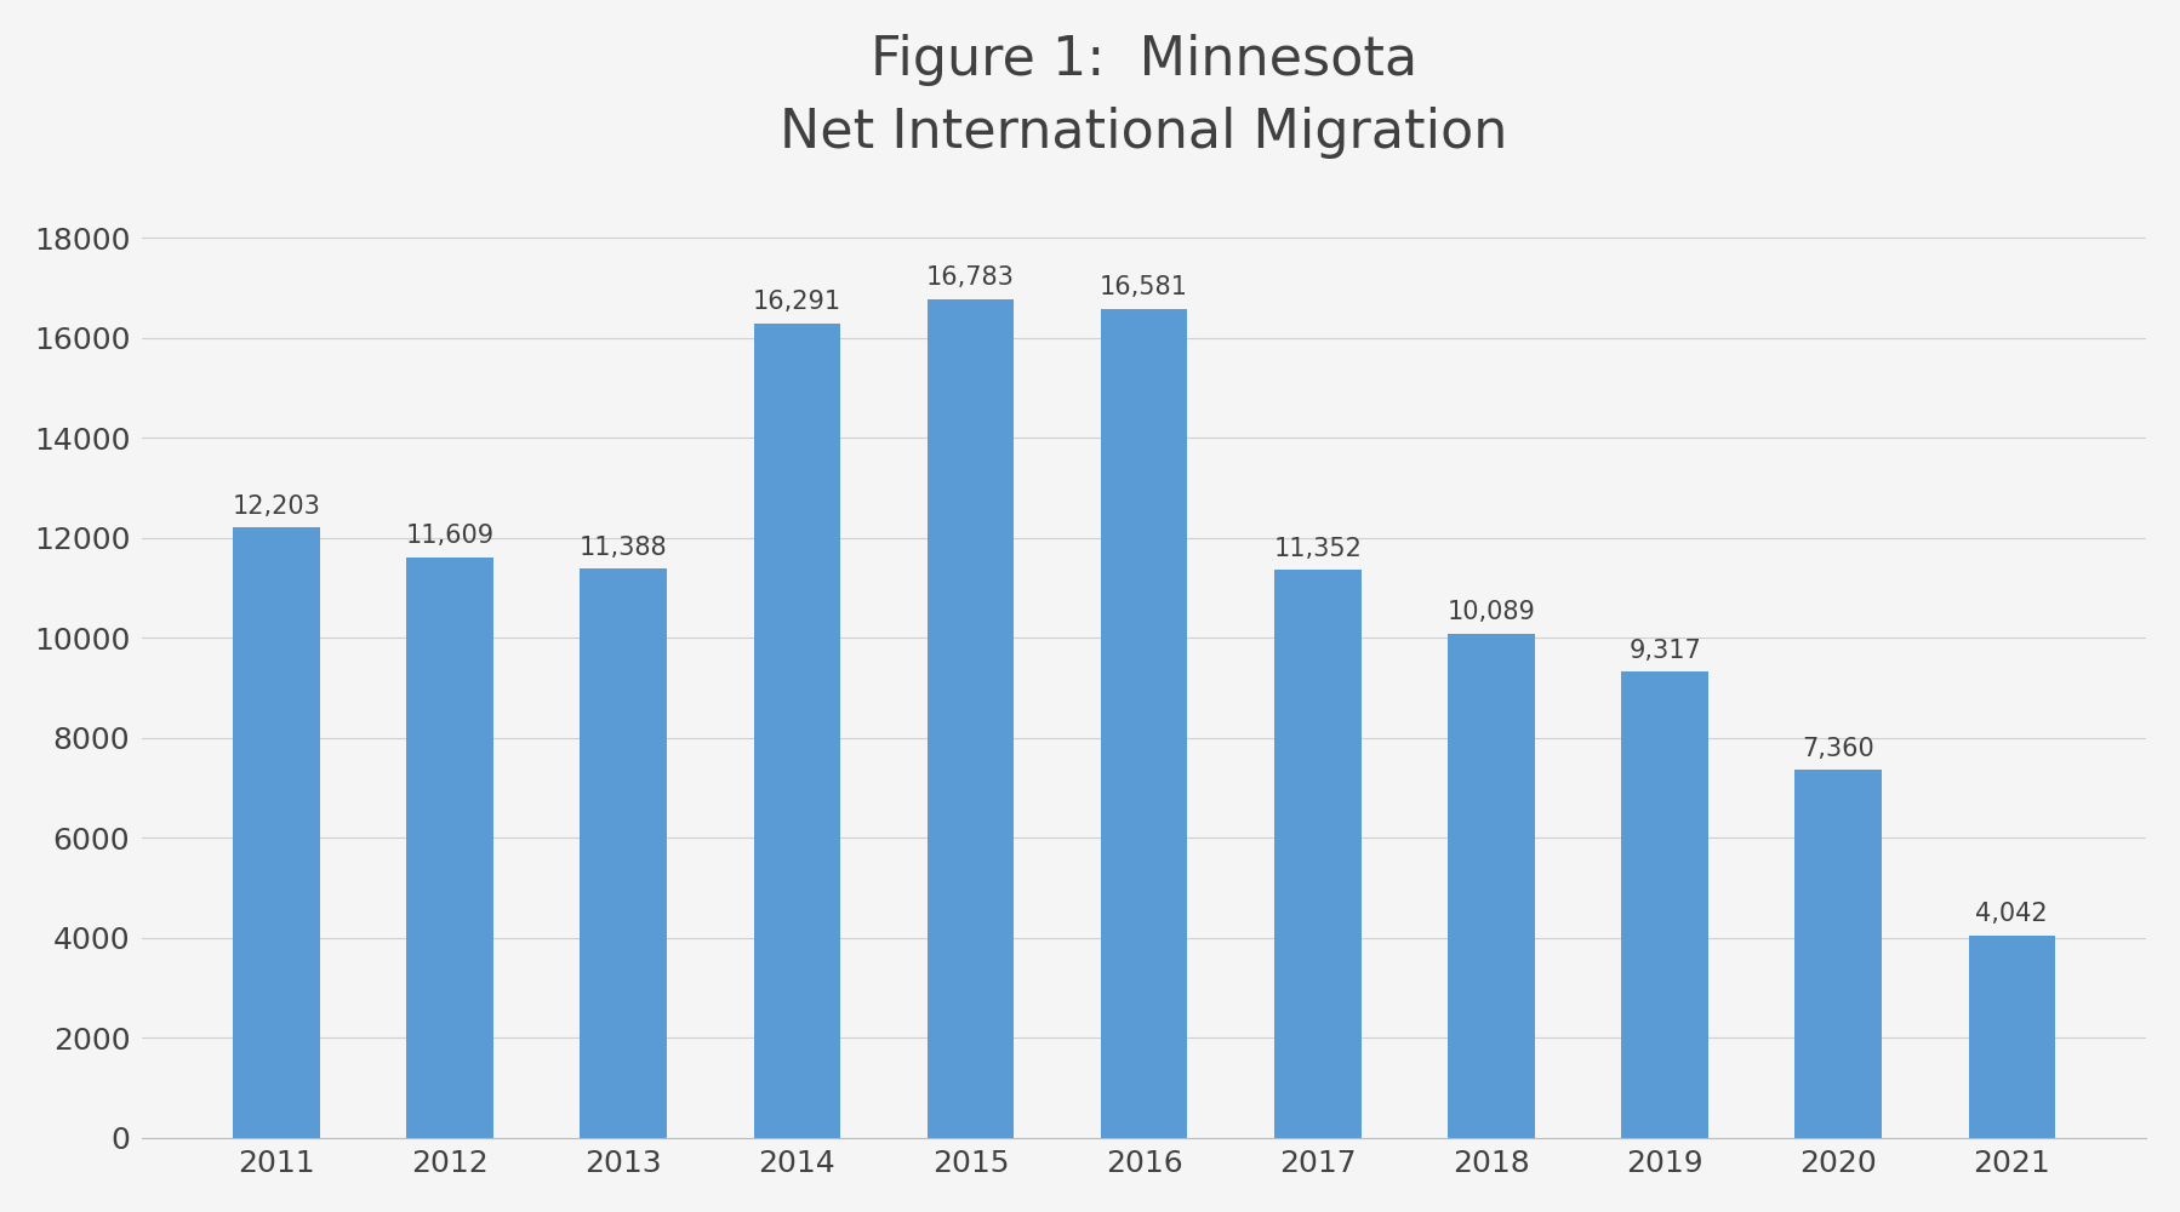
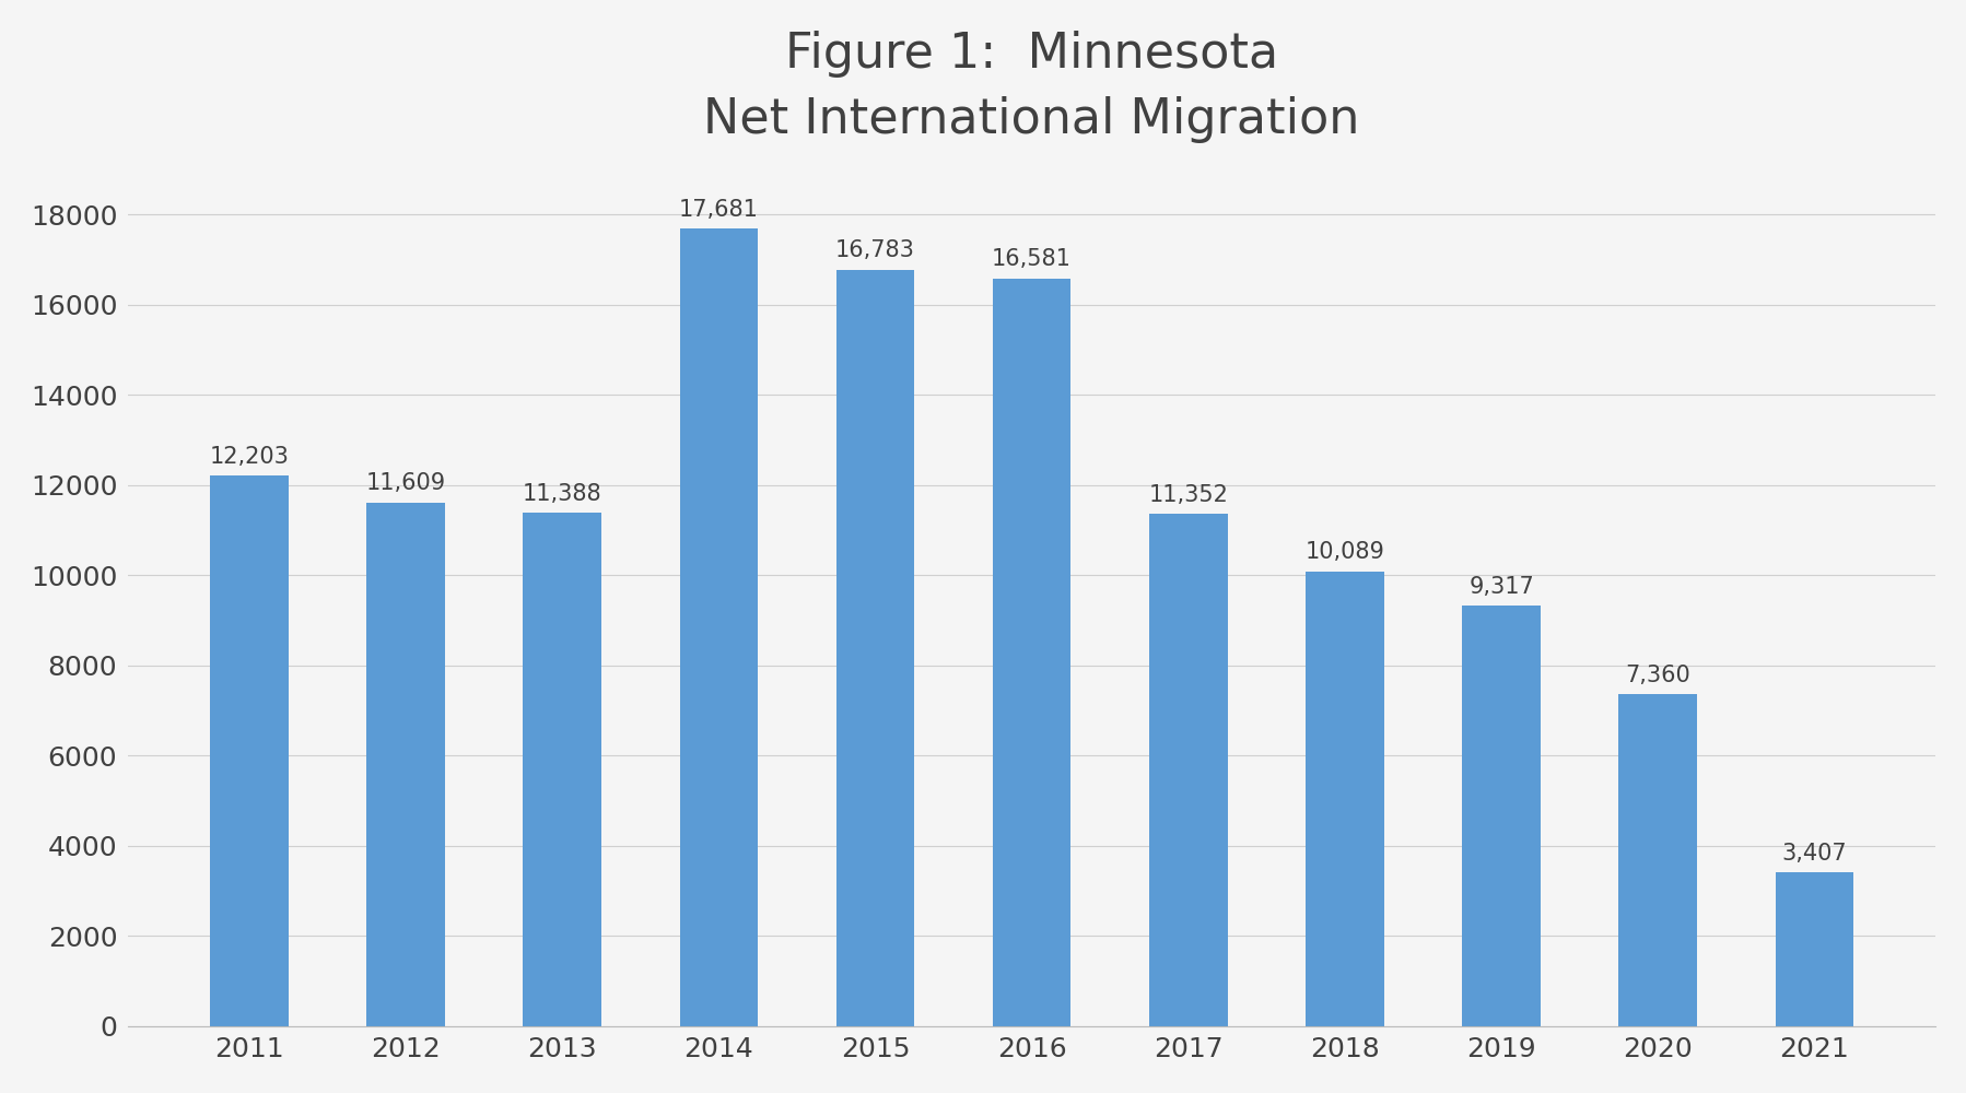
2014: 16,291 -> 17,681
2021: 4,042 -> 3,407
